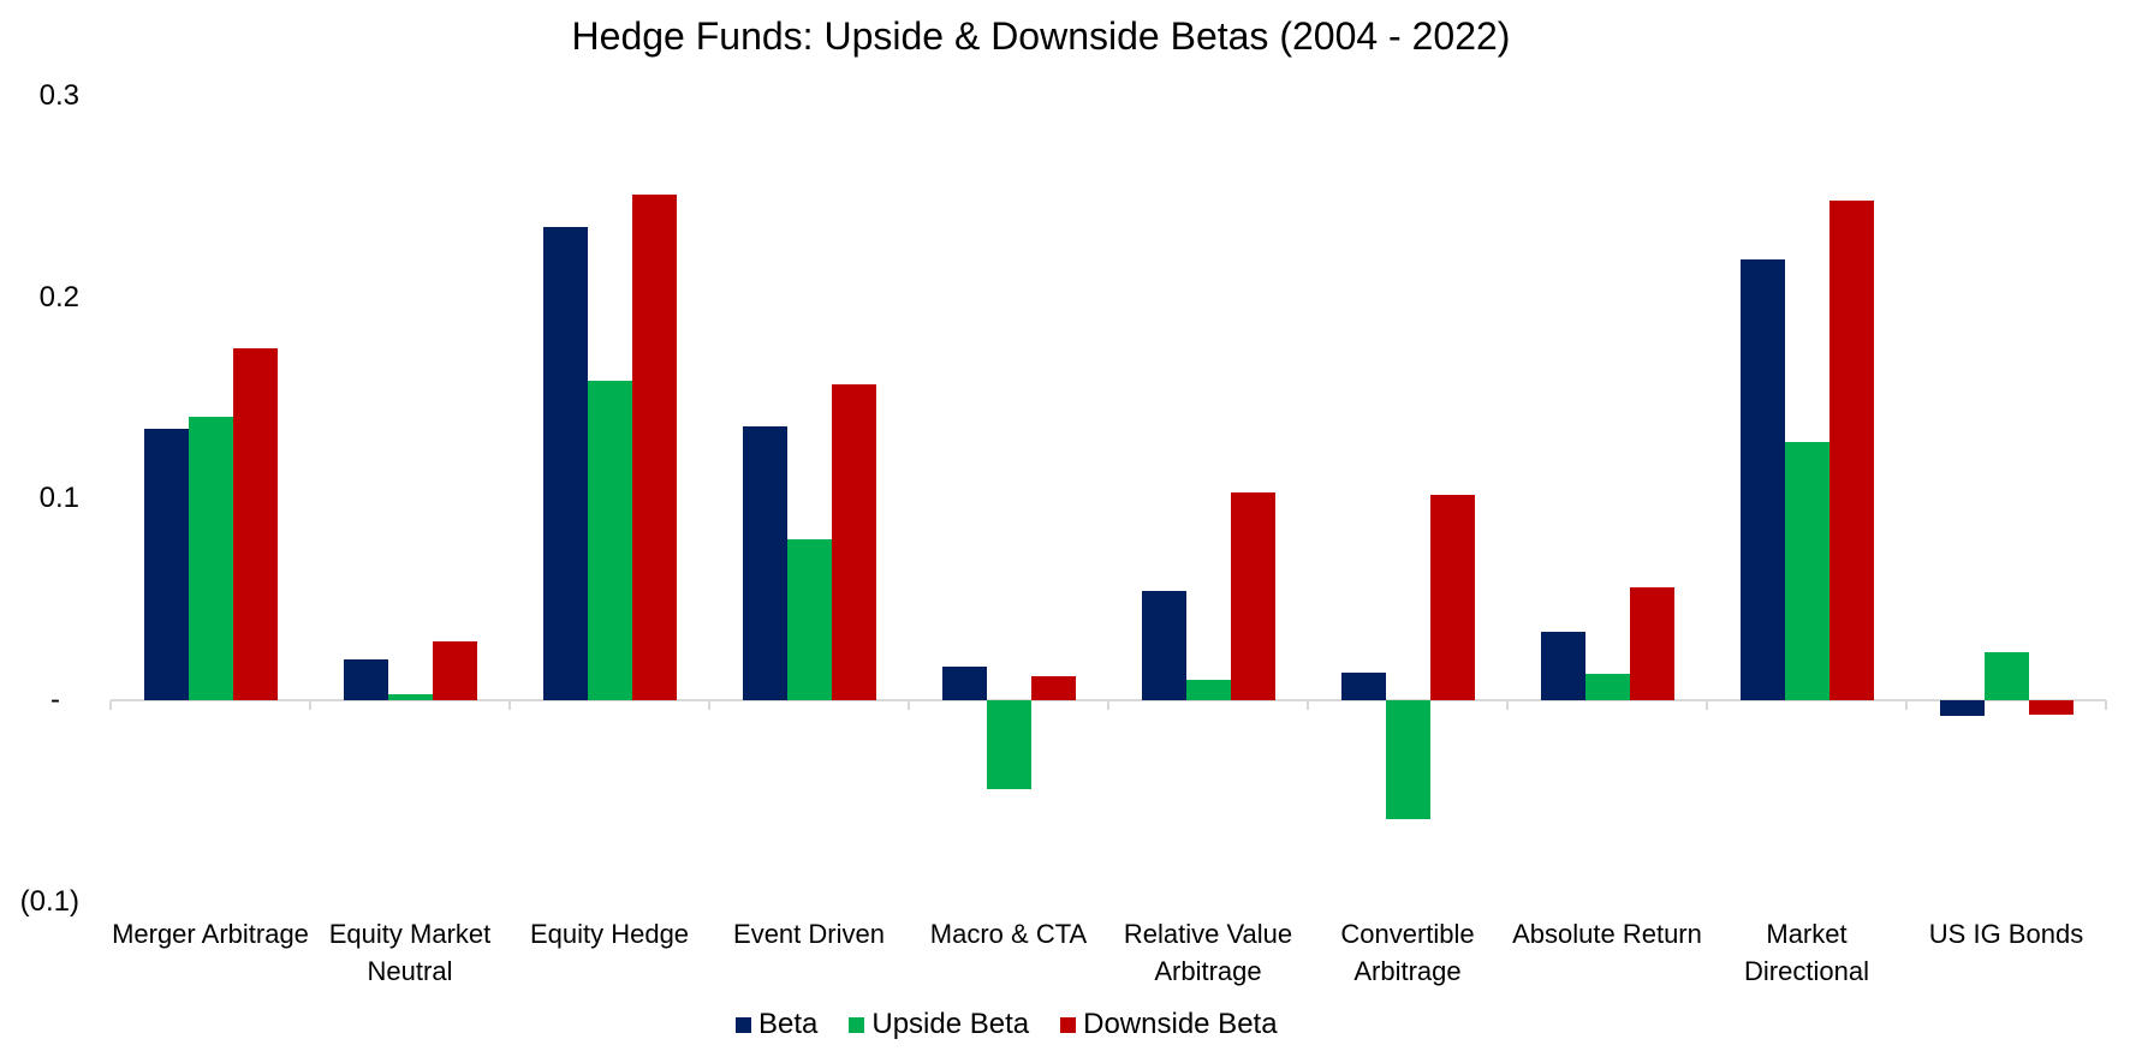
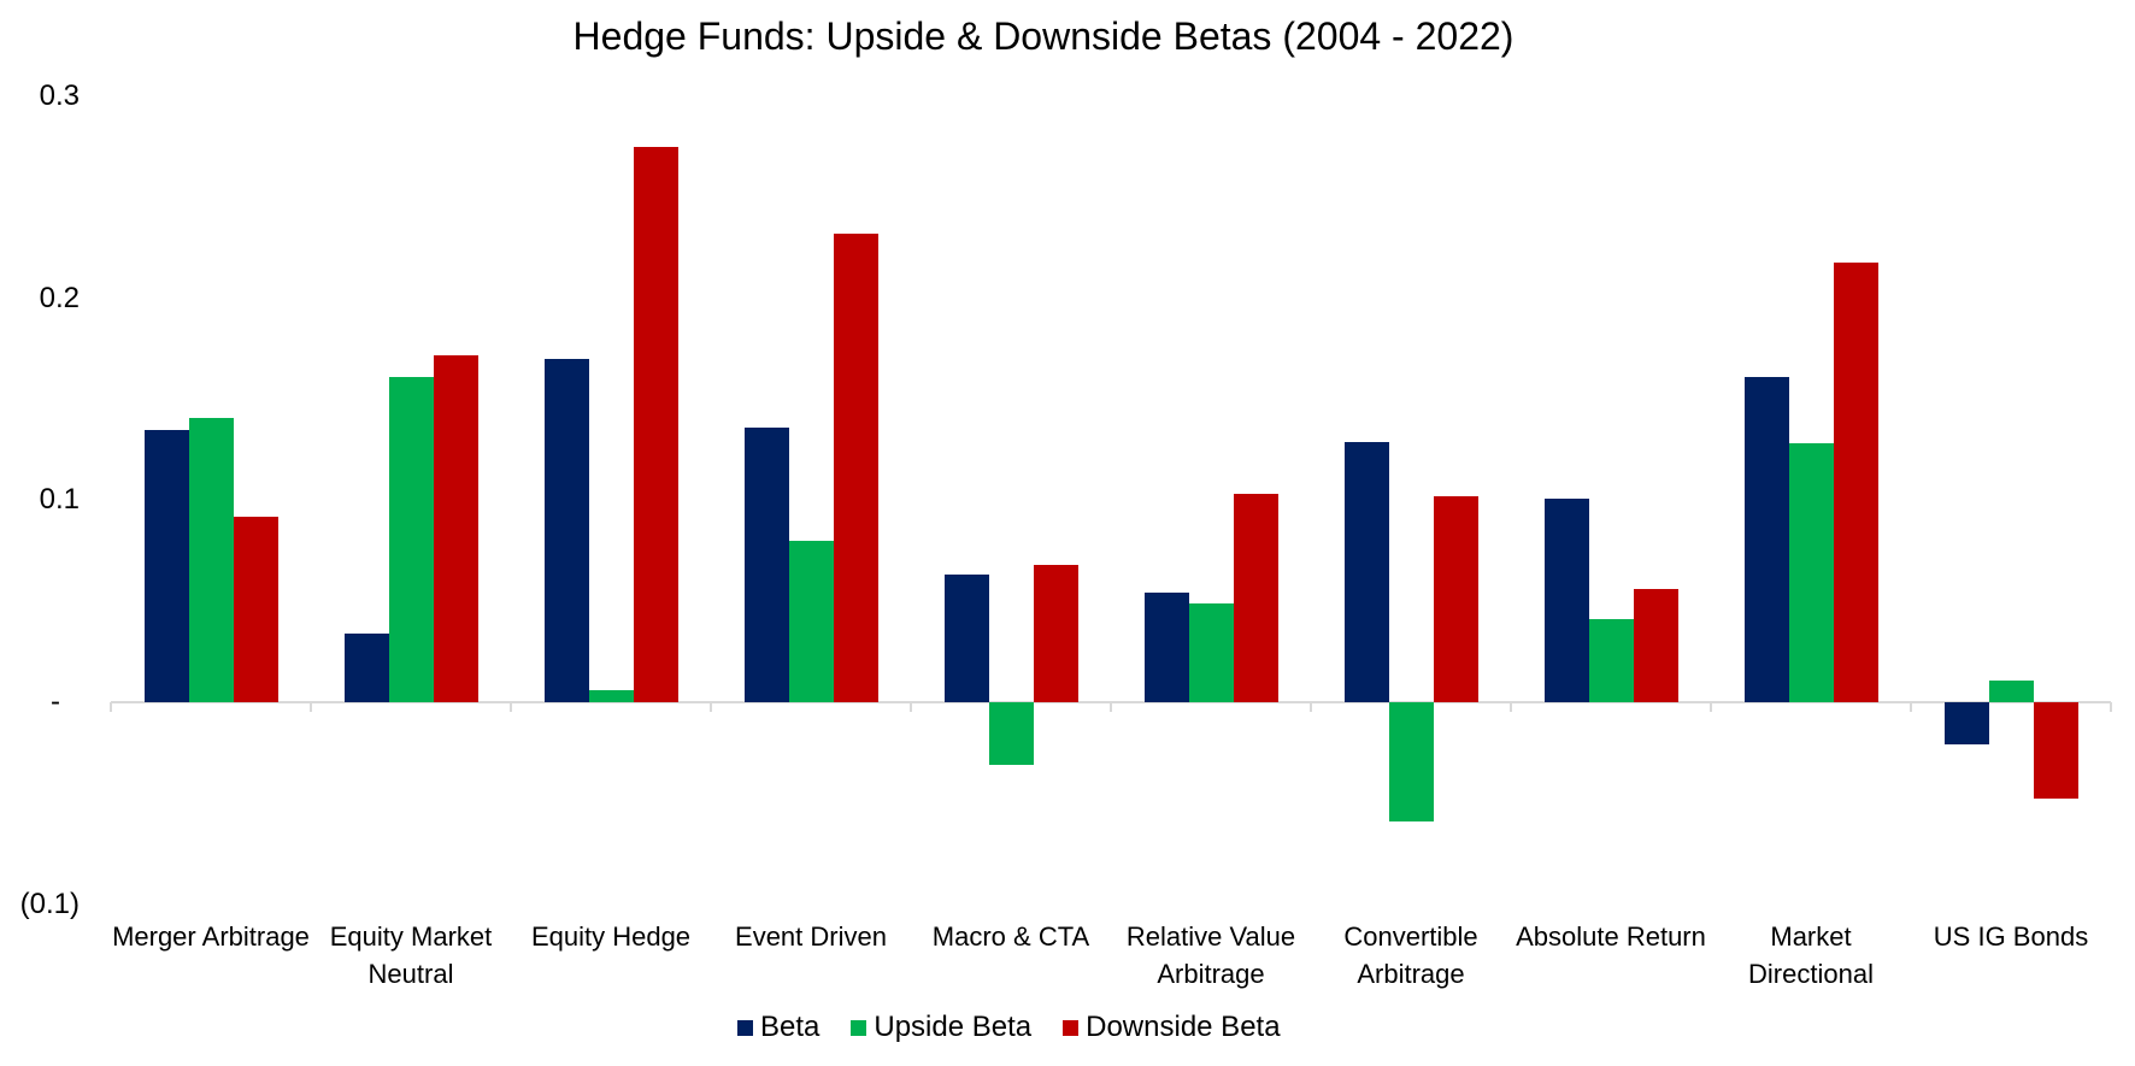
Downside Beta/Merger Arbitrage: 0.175 -> 0.092
Beta/Equity Market Neutral: 0.020 -> 0.034
Upside Beta/Equity Market Neutral: 0.003 -> 0.161
Downside Beta/Equity Market Neutral: 0.029 -> 0.172
Beta/Equity Hedge: 0.235 -> 0.170
Upside Beta/Equity Hedge: 0.159 -> 0.006
Downside Beta/Equity Hedge: 0.251 -> 0.275
Downside Beta/Event Driven: 0.157 -> 0.232
Beta/Macro & CTA: 0.017 -> 0.063
Upside Beta/Macro & CTA: -0.044 -> -0.031
Downside Beta/Macro & CTA: 0.012 -> 0.068
Upside Beta/Relative Value Arbitrage: 0.010 -> 0.049
Beta/Convertible Arbitrage: 0.014 -> 0.129
Beta/Absolute Return: 0.034 -> 0.101
Upside Beta/Absolute Return: 0.013 -> 0.041
Beta/Market Directional: 0.219 -> 0.161
Downside Beta/Market Directional: 0.248 -> 0.218
Beta/US IG Bonds: -0.008 -> -0.021
Upside Beta/US IG Bonds: 0.024 -> 0.011
Downside Beta/US IG Bonds: -0.007 -> -0.048
